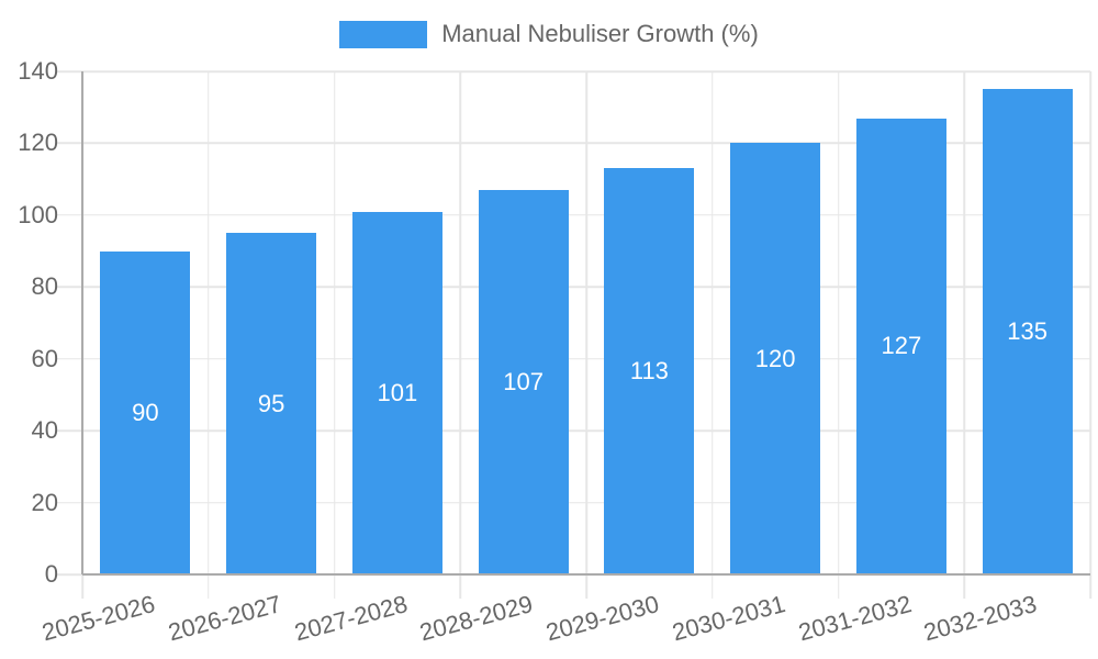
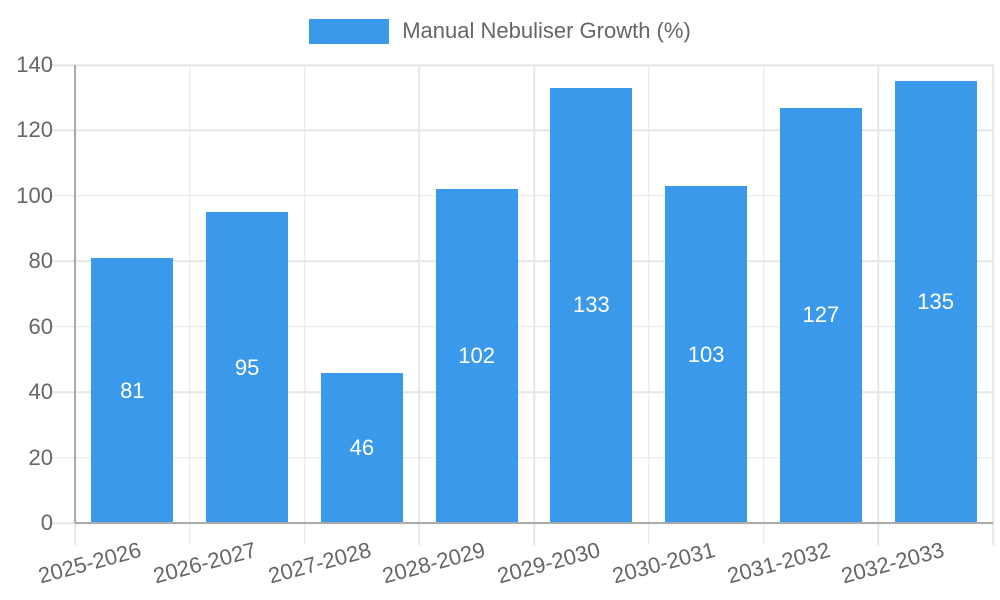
2025-2026: 90 -> 81
2027-2028: 101 -> 46
2028-2029: 107 -> 102
2029-2030: 113 -> 133
2030-2031: 120 -> 103
